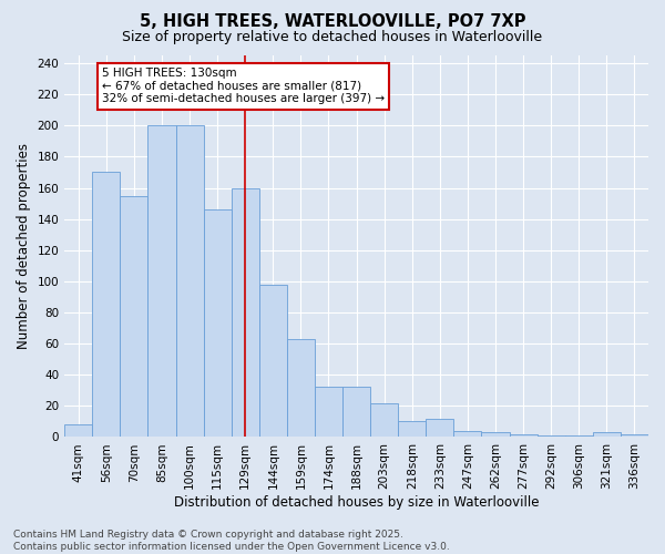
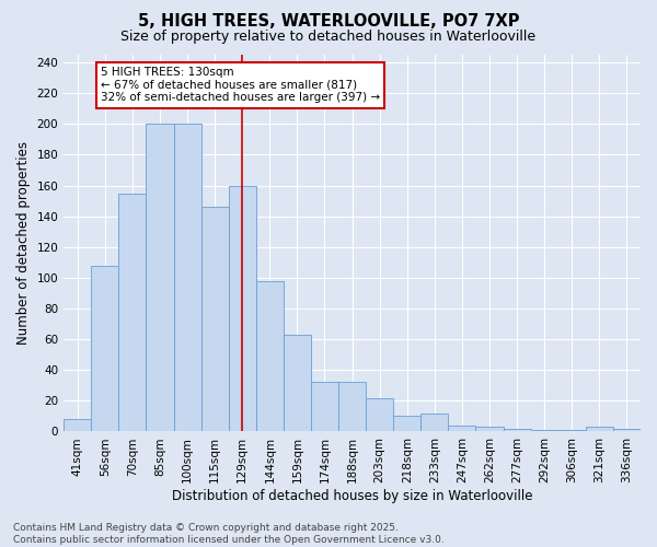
56sqm: 170 -> 108
